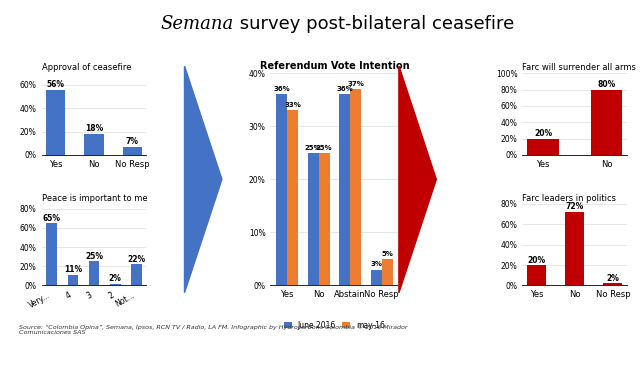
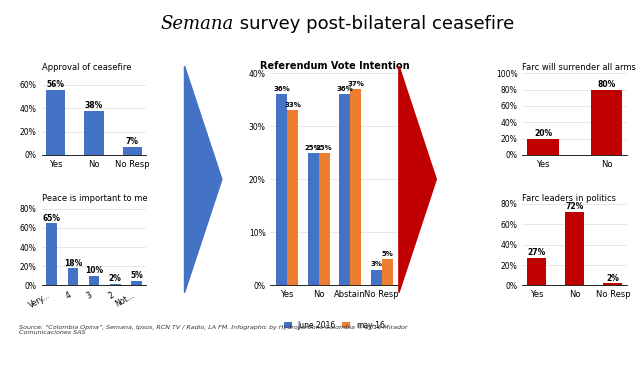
Approval of ceasefire/No: 18% -> 38%
Peace is important to me/4: 11% -> 18%
Peace is important to me/3: 25% -> 10%
Peace is important to me/Not...: 22% -> 5%
Farc leaders in politics/Yes: 20% -> 27%
